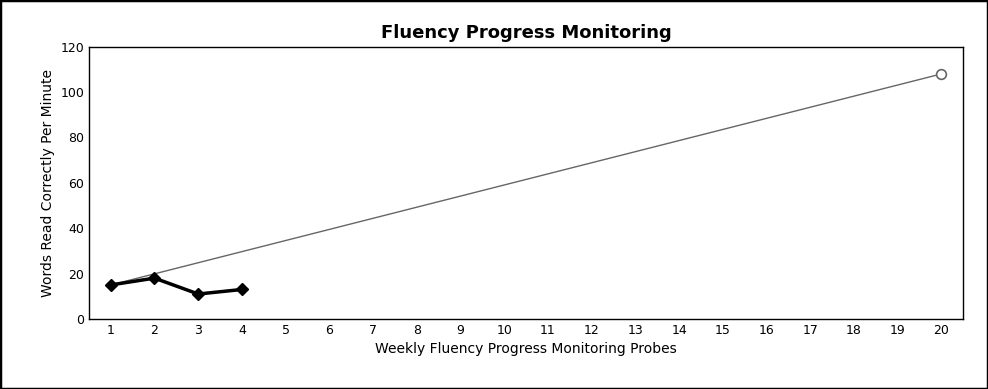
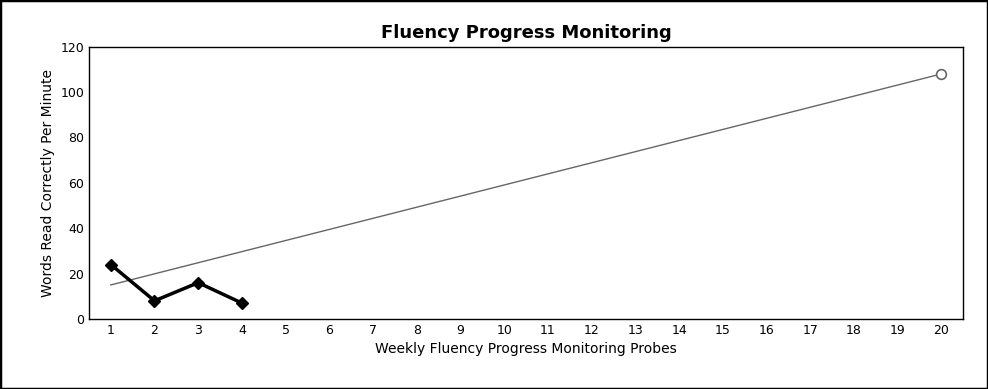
1: 15 -> 24
2: 18 -> 8
3: 11 -> 16
4: 13 -> 7
